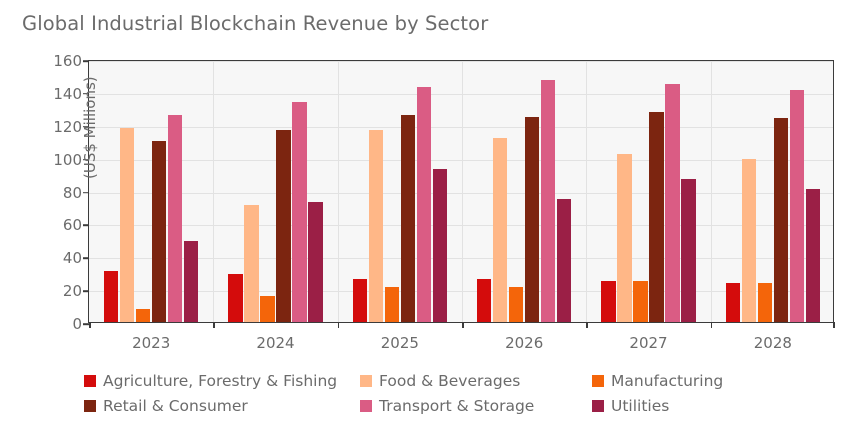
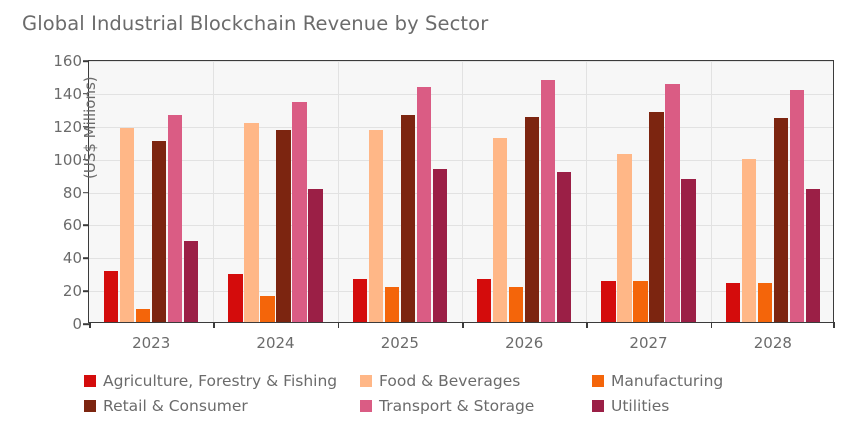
Food & Beverages/2024: 71 -> 121
Utilities/2024: 73 -> 81
Utilities/2026: 75 -> 91
